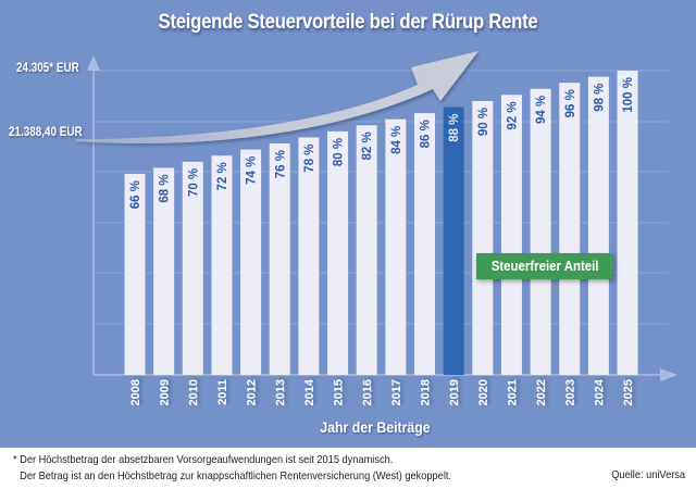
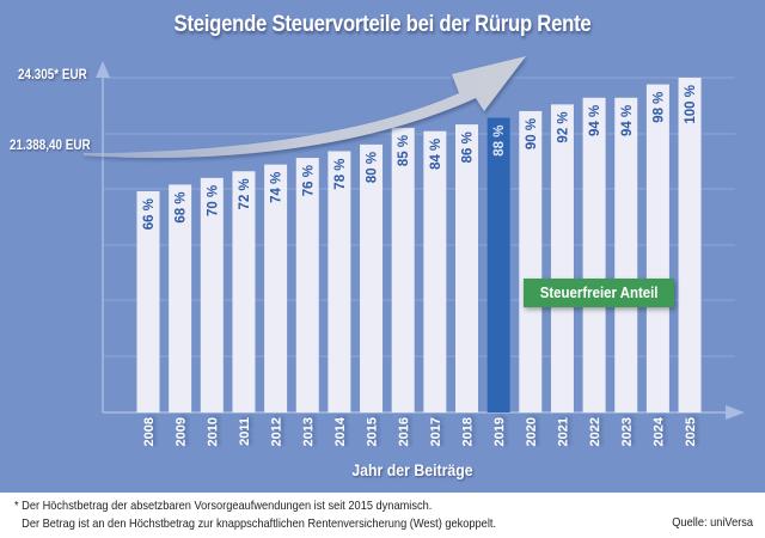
2016: 82 -> 85
2023: 96 -> 94
